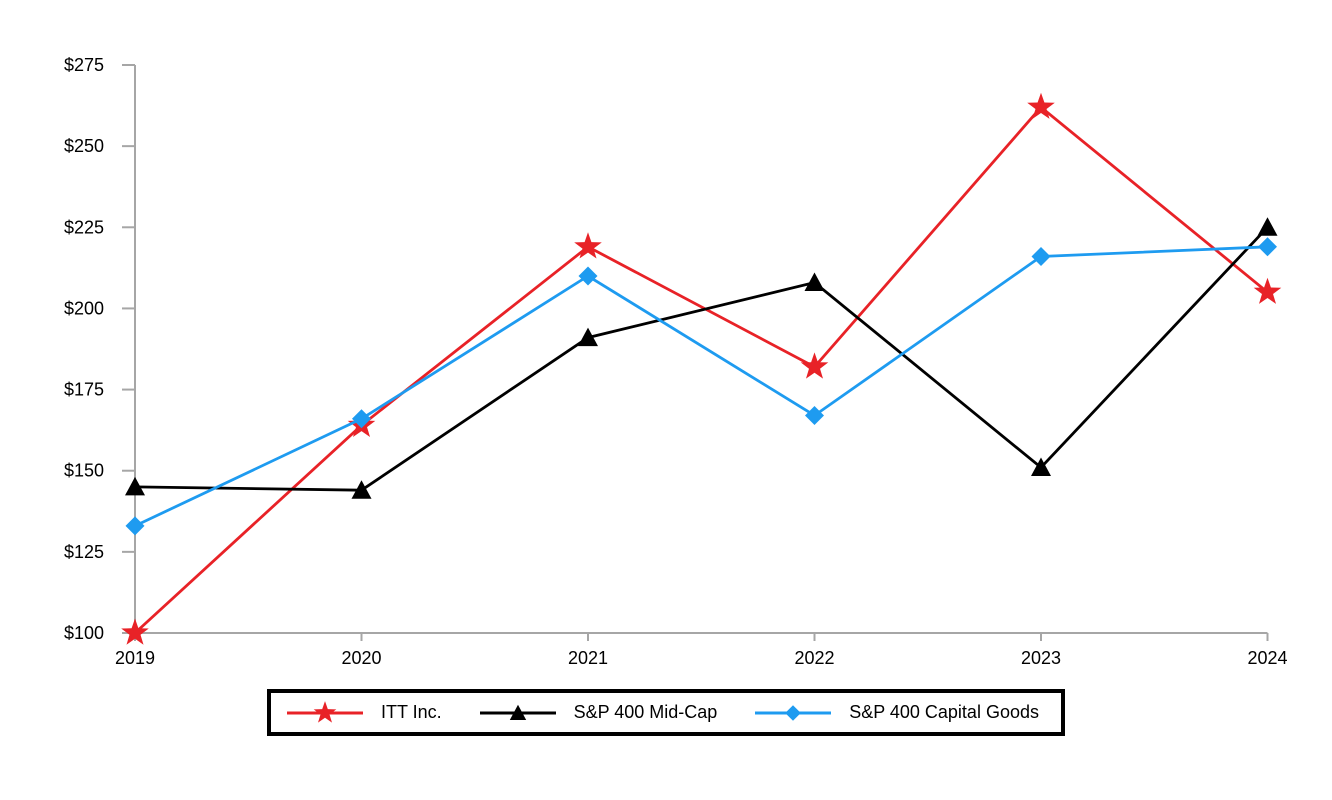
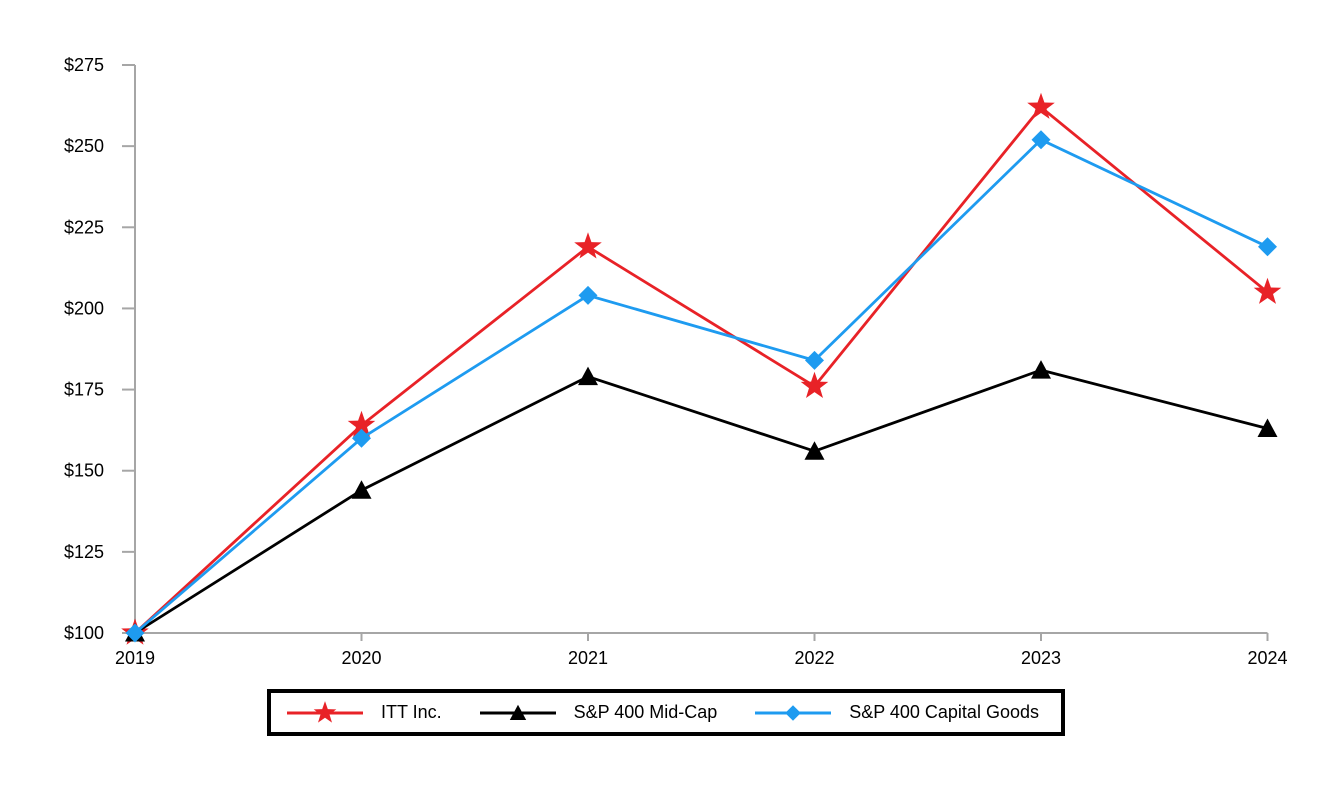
S&P 400 Mid-Cap/2019: $145 -> $100
S&P 400 Capital Goods/2019: $133 -> $100
S&P 400 Capital Goods/2020: $166 -> $160
S&P 400 Mid-Cap/2021: $191 -> $179
S&P 400 Capital Goods/2021: $210 -> $204
ITT Inc./2022: $182 -> $176
S&P 400 Mid-Cap/2022: $208 -> $156
S&P 400 Capital Goods/2022: $167 -> $184
S&P 400 Mid-Cap/2023: $151 -> $181
S&P 400 Capital Goods/2023: $216 -> $252
S&P 400 Mid-Cap/2024: $225 -> $163
